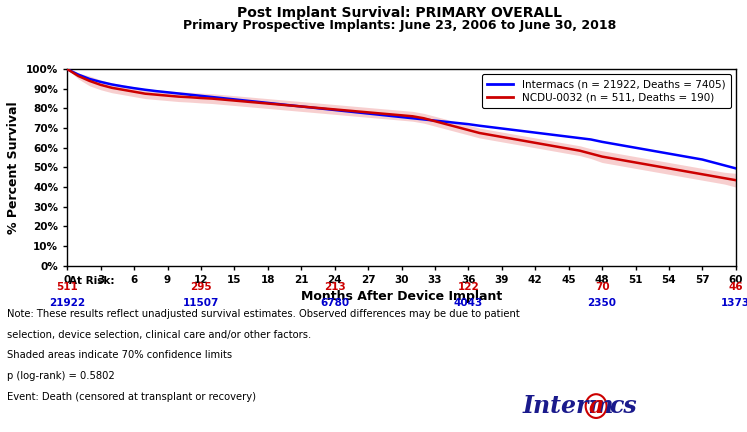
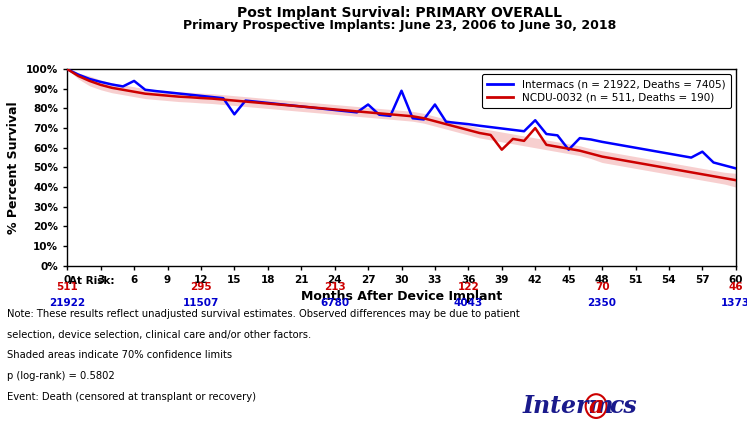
Intermacs (n = 21922, Deaths = 7405)/6: 90% -> 94%
Intermacs (n = 21922, Deaths = 7405)/15: 85% -> 77%
Intermacs (n = 21922, Deaths = 7405)/27: 77% -> 82%
Intermacs (n = 21922, Deaths = 7405)/30: 76% -> 89%
Intermacs (n = 21922, Deaths = 7405)/33: 74% -> 82%
NCDU-0032 (n = 511, Deaths = 190)/39: 66% -> 59%
Intermacs (n = 21922, Deaths = 7405)/42: 68% -> 74%
NCDU-0032 (n = 511, Deaths = 190)/42: 62% -> 70%
Intermacs (n = 21922, Deaths = 7405)/45: 66% -> 59%
Intermacs (n = 21922, Deaths = 7405)/57: 54% -> 58%
